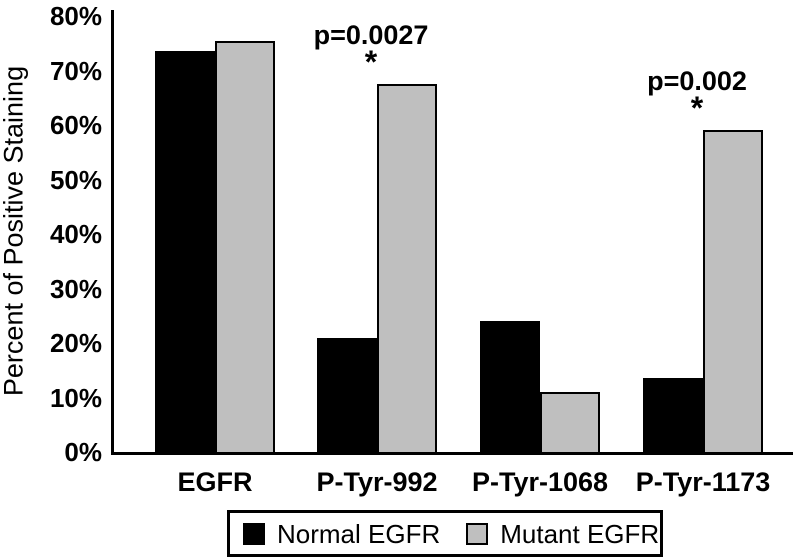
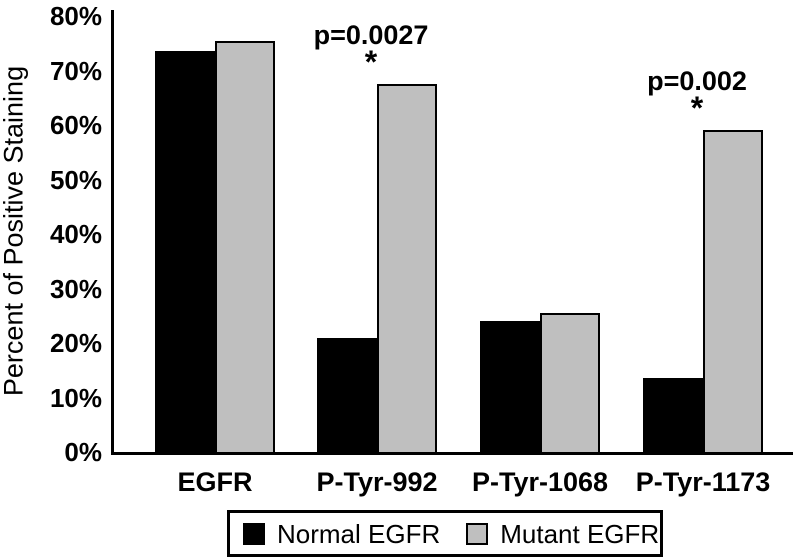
Mutant EGFR/P-Tyr-1068: 11% -> 26%
